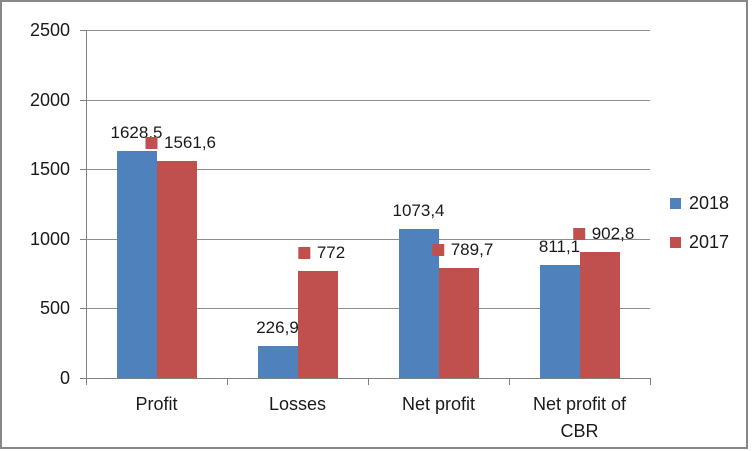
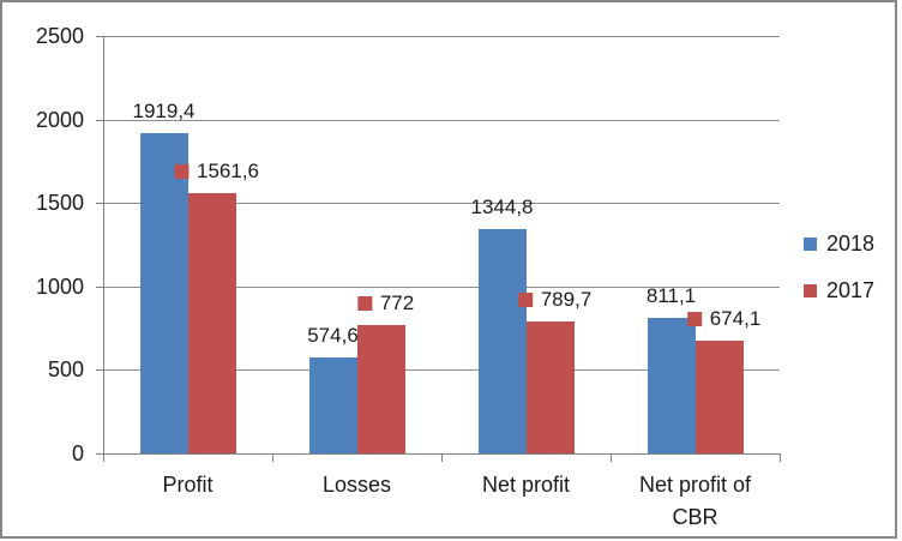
2018/Profit: 1628,5 -> 1919,4
2018/Losses: 226,9 -> 574,6
2018/Net profit: 1073,4 -> 1344,8
2017/Net profit of CBR: 902,8 -> 674,1
